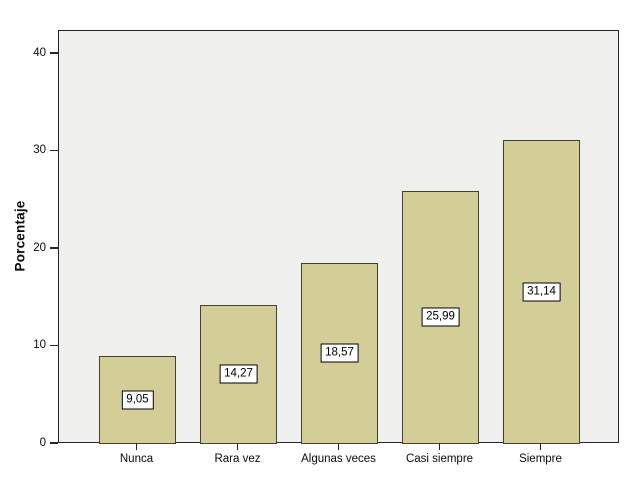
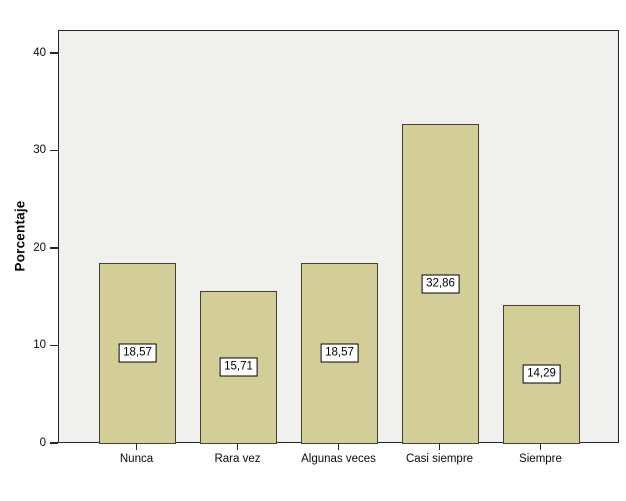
Nunca: 9,05 -> 18,57
Rara vez: 14,27 -> 15,71
Casi siempre: 25,99 -> 32,86
Siempre: 31,14 -> 14,29
